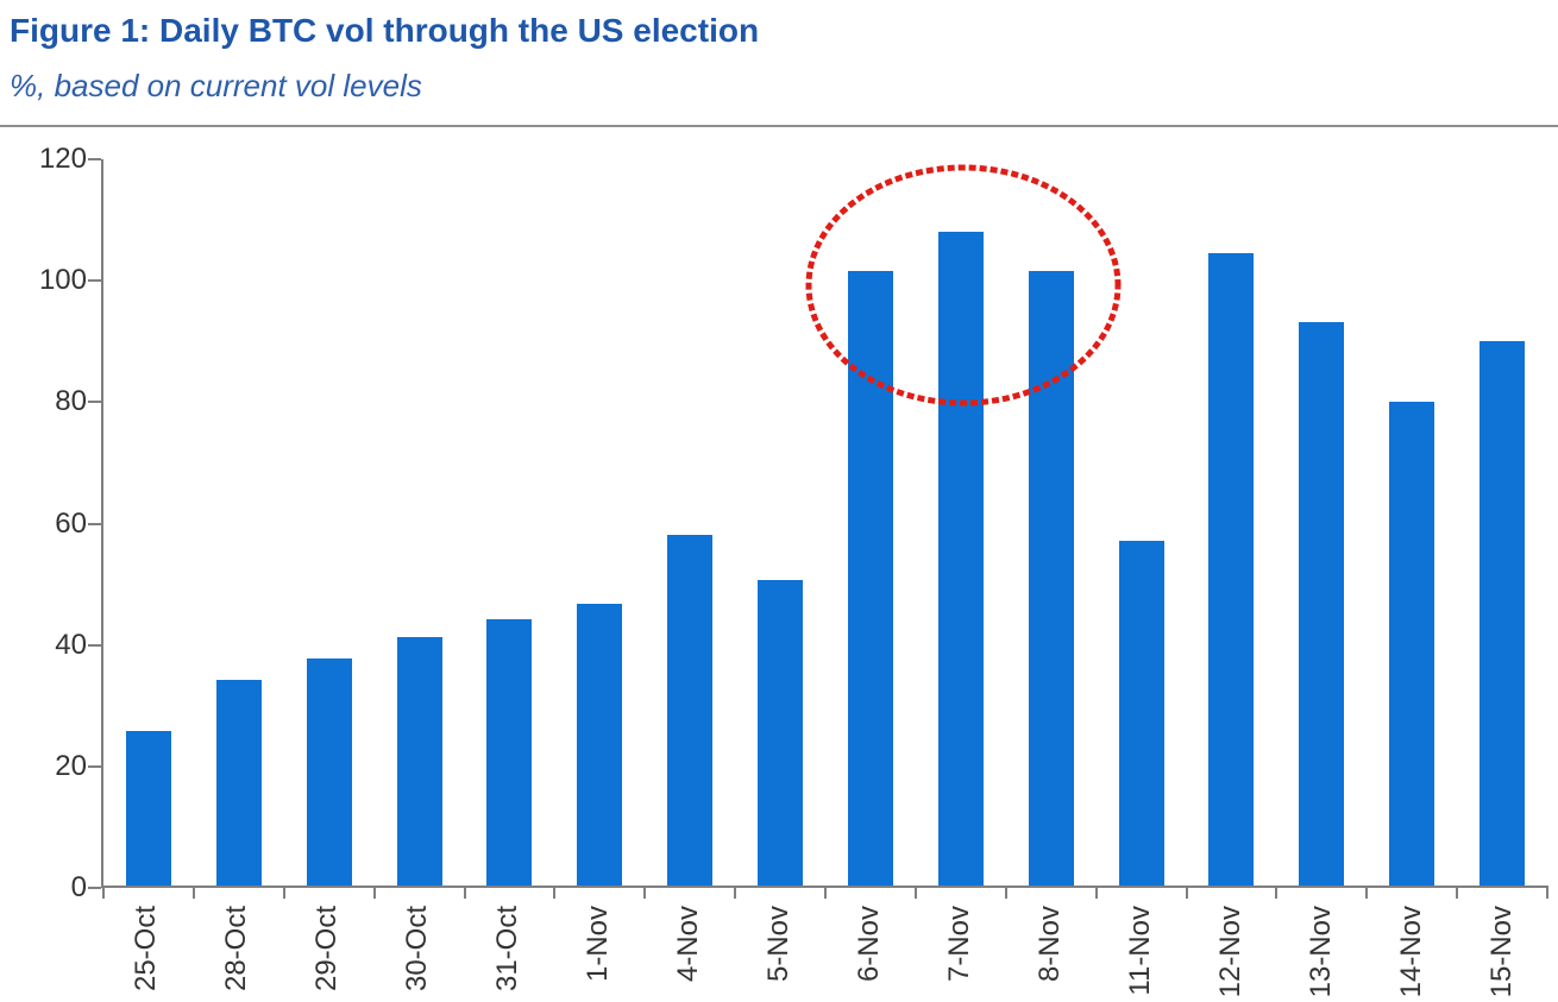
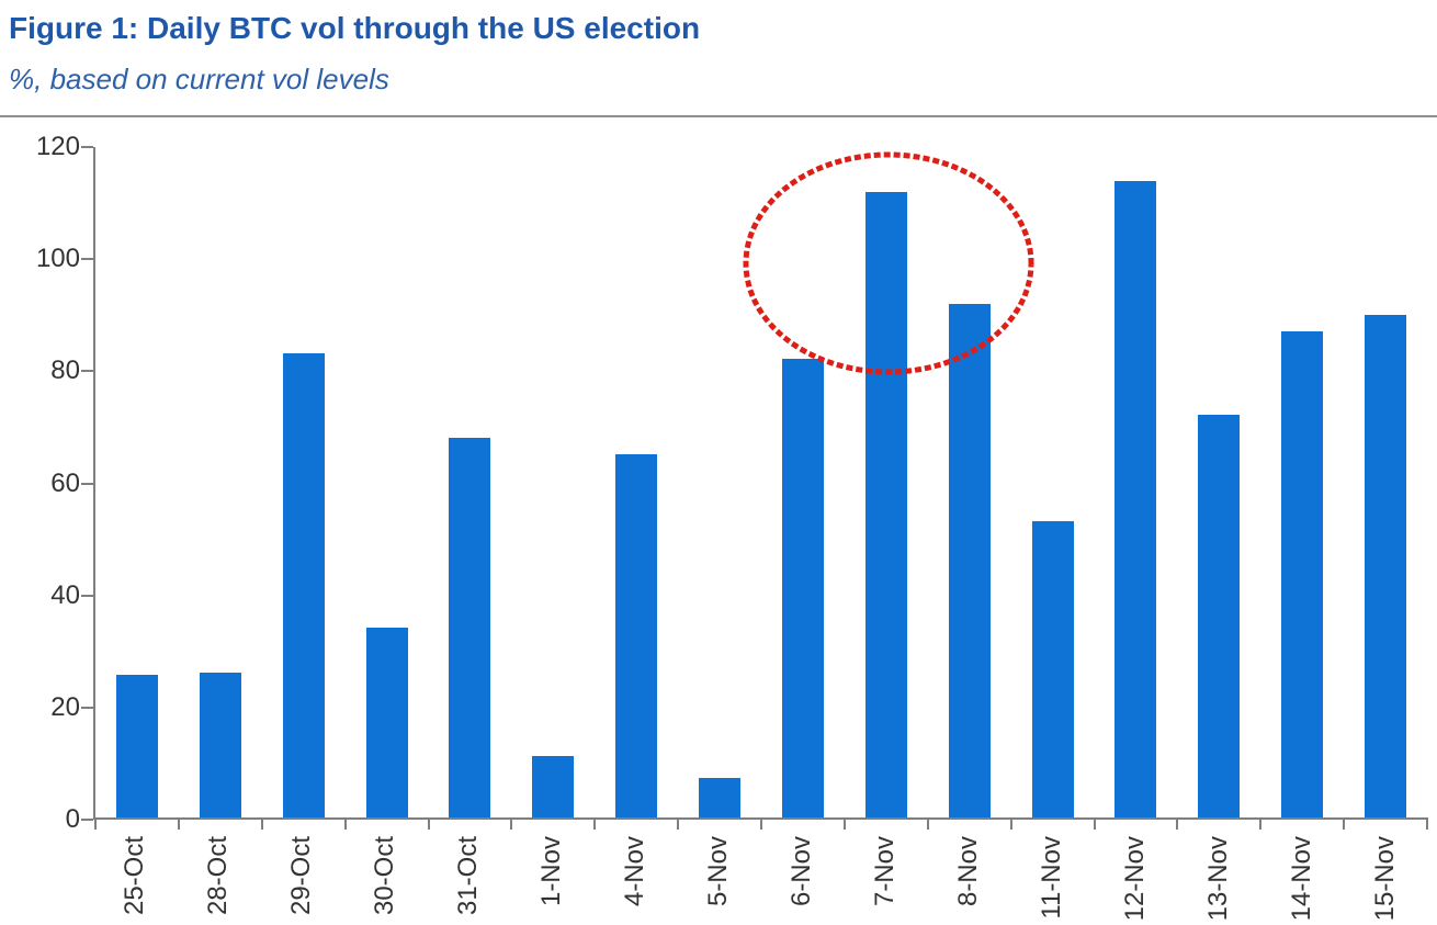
28-Oct: 34 -> 26
29-Oct: 38 -> 83
30-Oct: 41 -> 34
31-Oct: 44 -> 68
1-Nov: 46 -> 11
4-Nov: 58 -> 65
5-Nov: 50 -> 7
6-Nov: 102 -> 82
7-Nov: 108 -> 112
8-Nov: 102 -> 92
11-Nov: 57 -> 53
12-Nov: 104 -> 114
13-Nov: 93 -> 72
14-Nov: 80 -> 87
